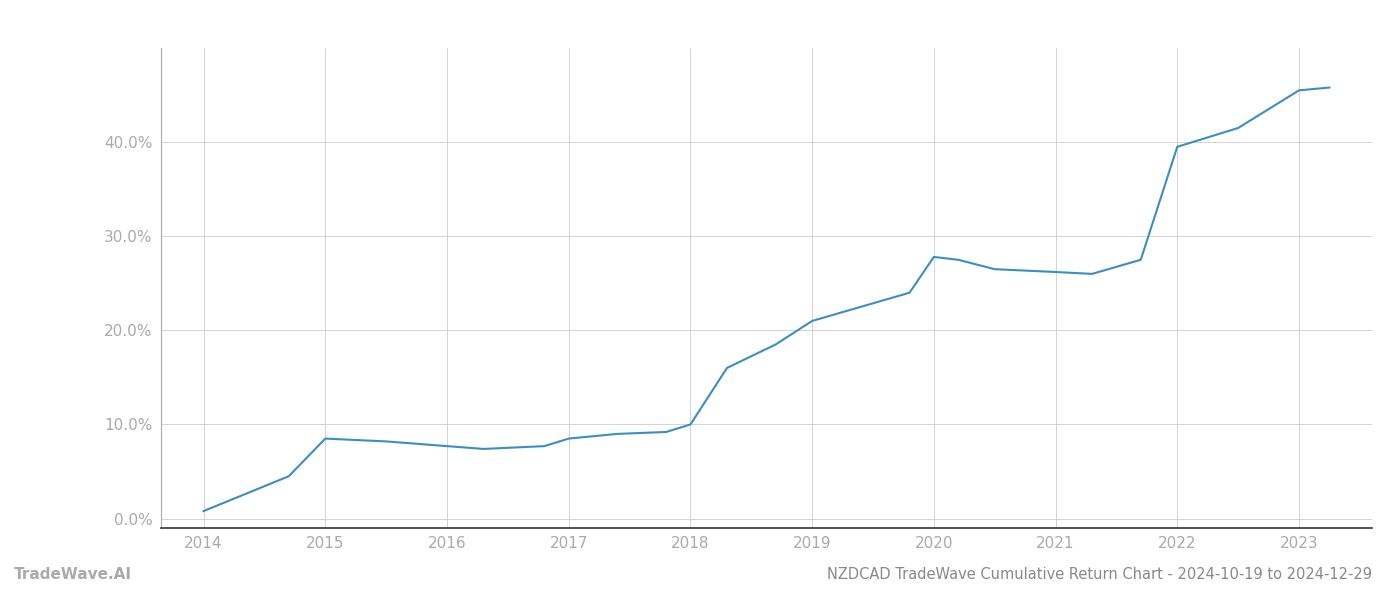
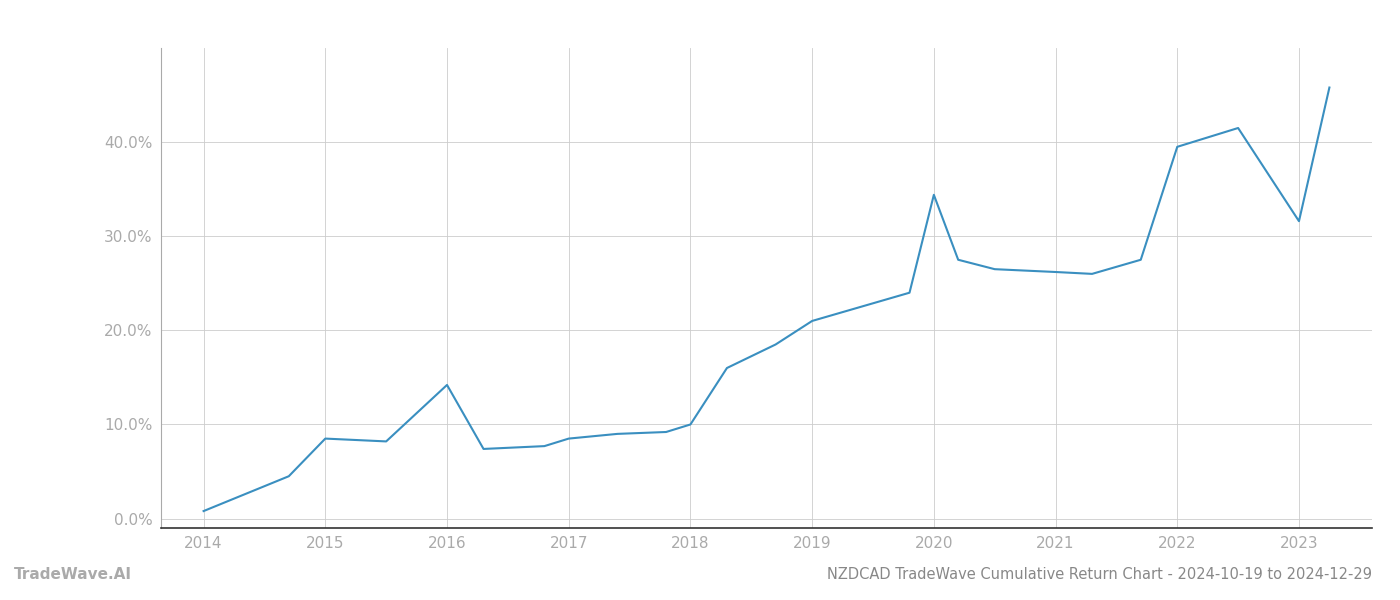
2016: 7.7% -> 14.2%
2020: 27.8% -> 34.4%
2023: 45.5% -> 31.6%
